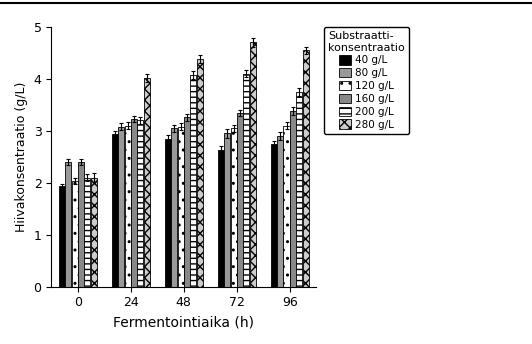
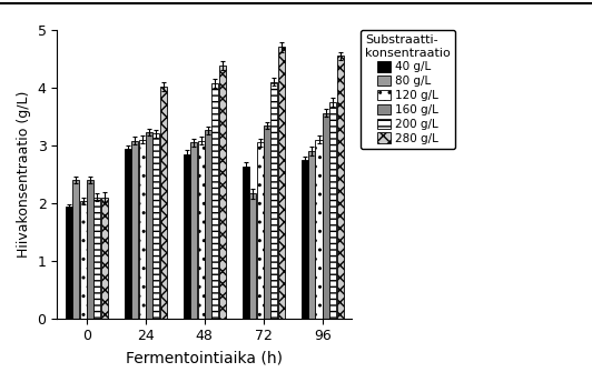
80 g/L/72: 2.95 -> 2.16
160 g/L/96: 3.38 -> 3.56
